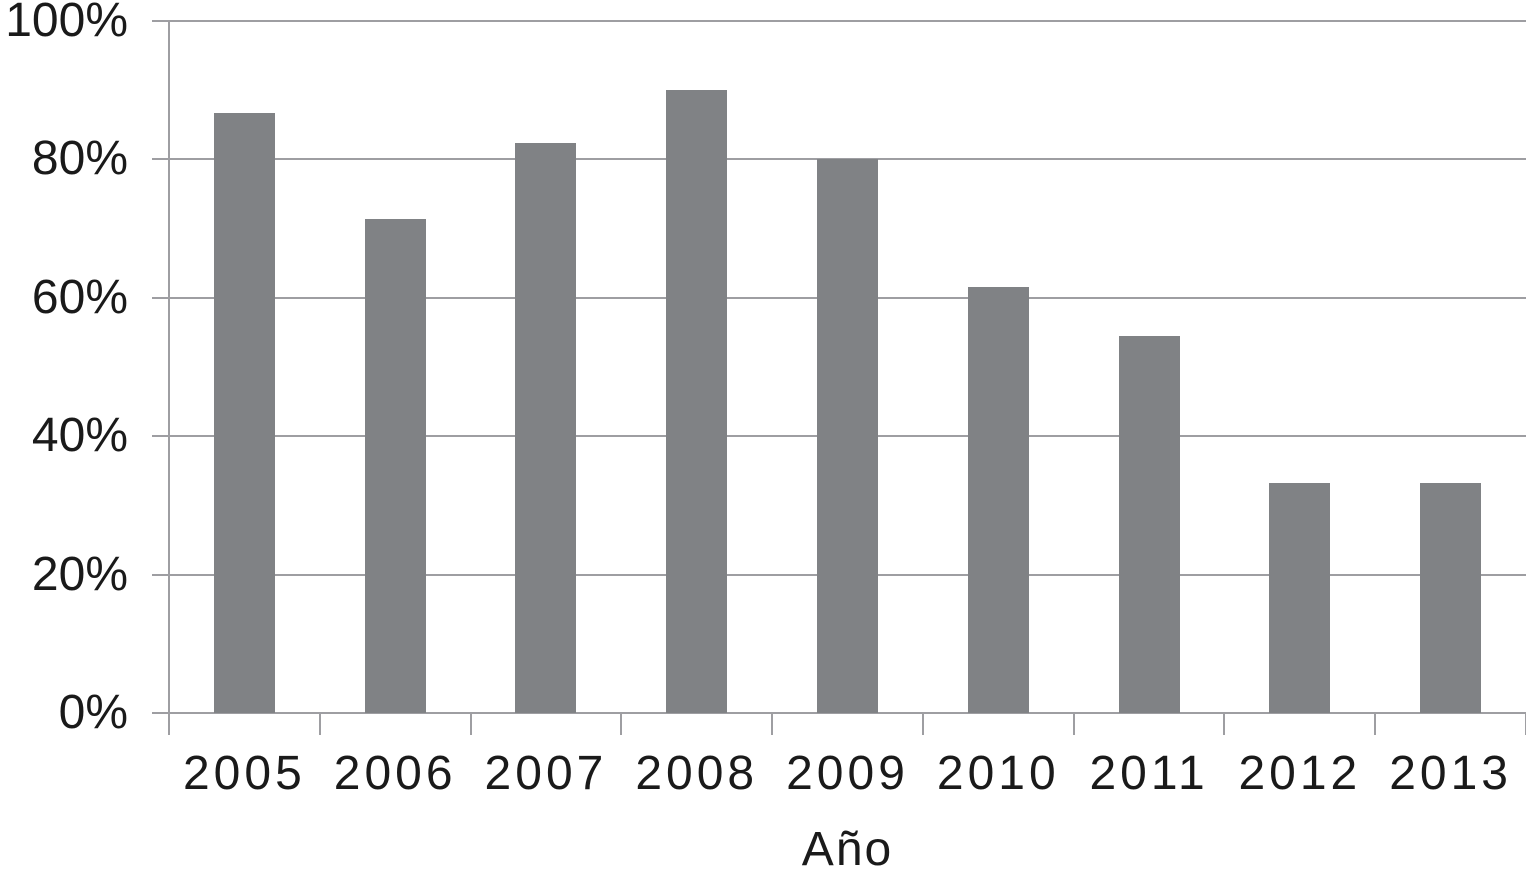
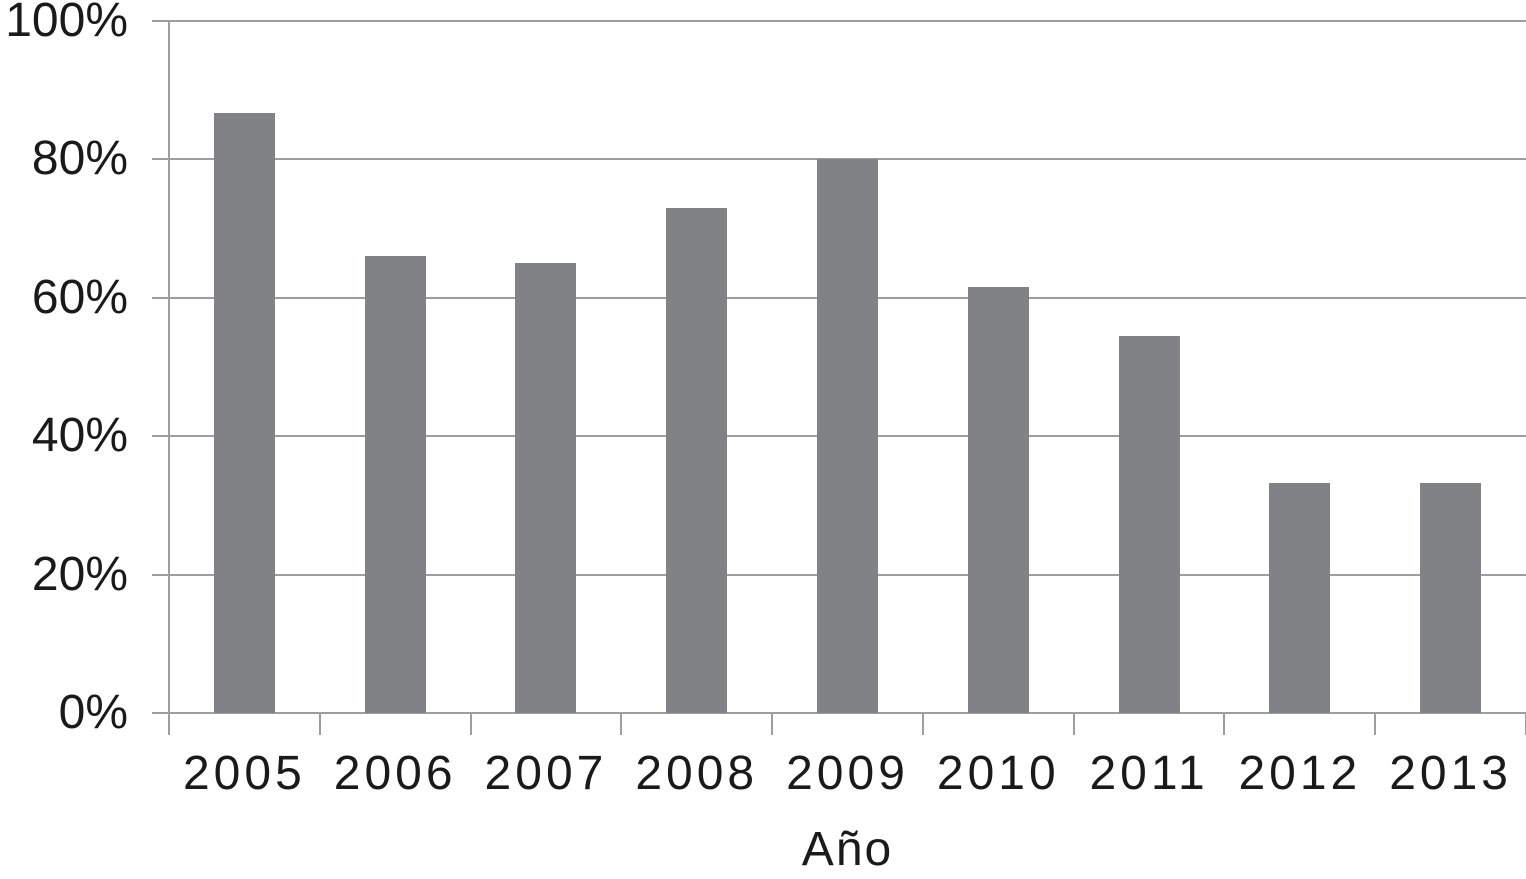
2006: 71% -> 66%
2007: 82% -> 65%
2008: 90% -> 73%
